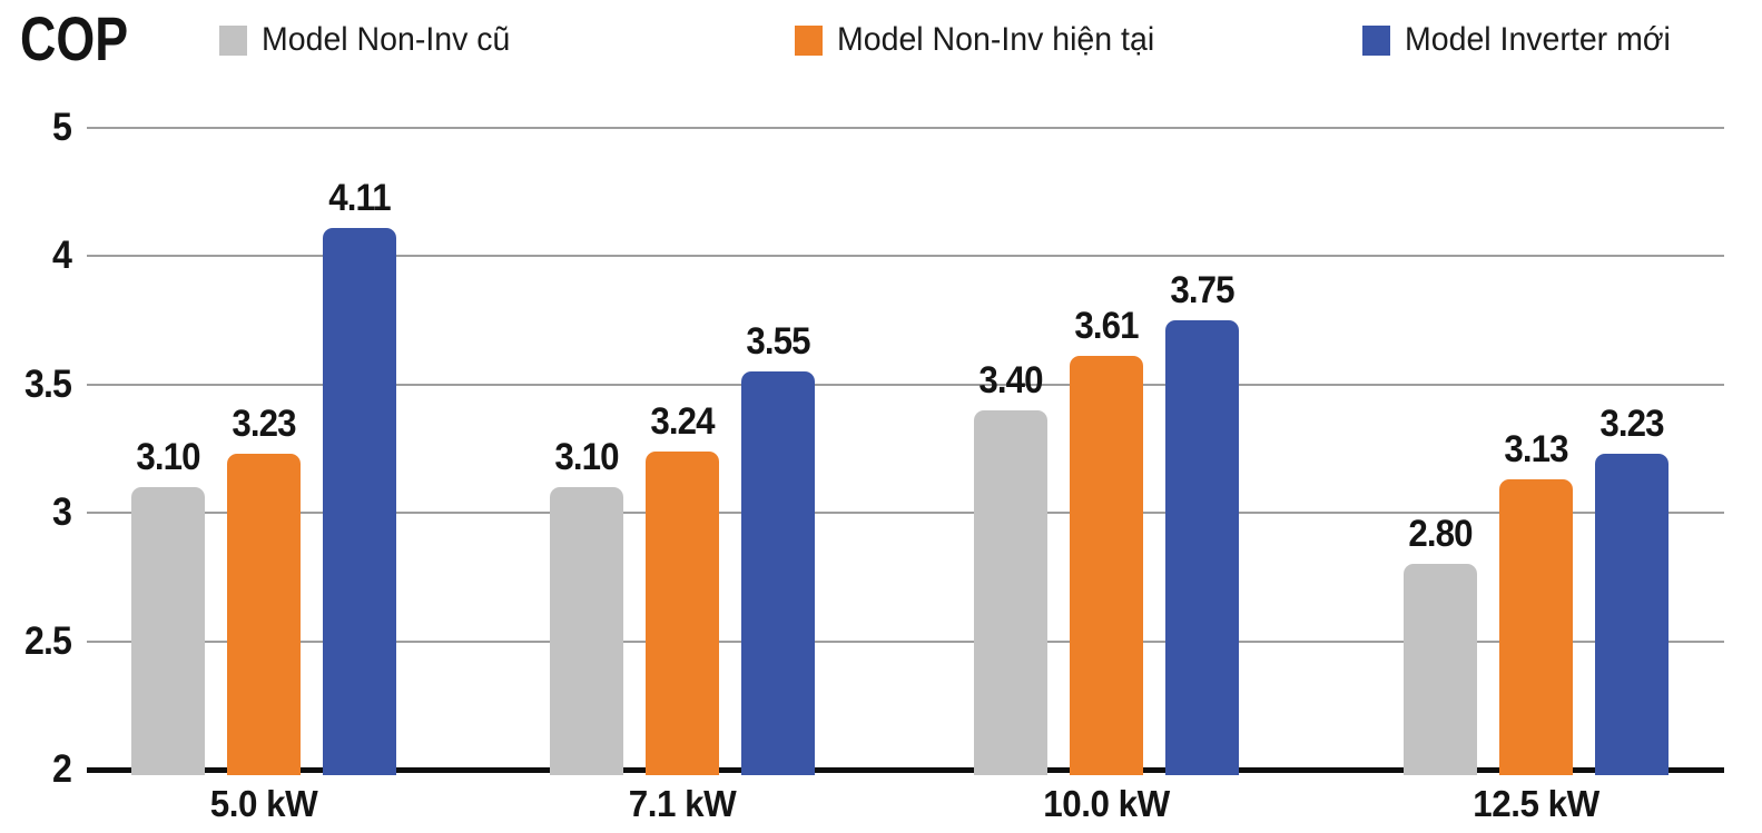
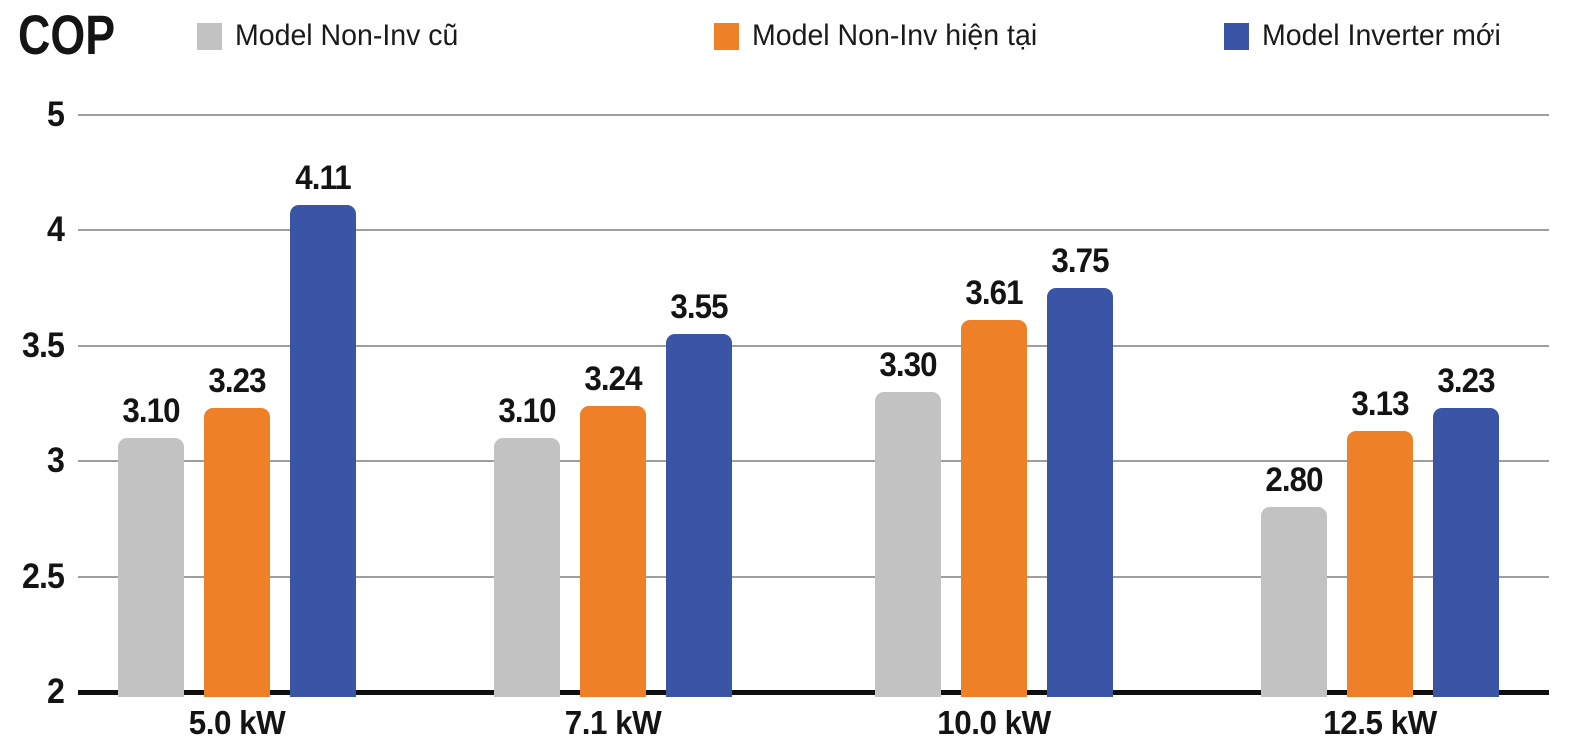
Model Non-Inv cũ/10.0 kW: 3.40 -> 3.30
